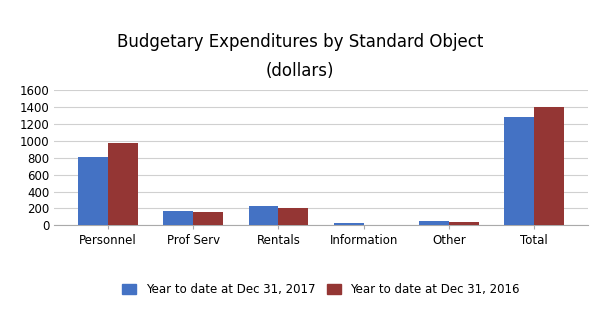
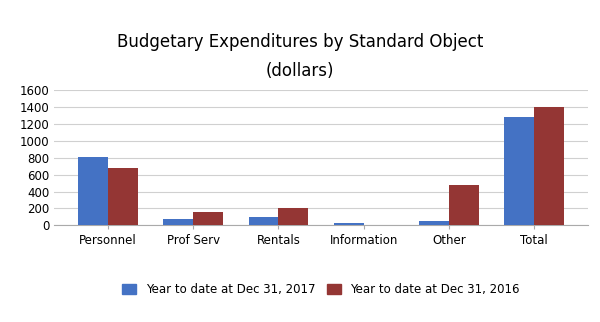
Year to date at Dec 31, 2016/Personnel: 980 -> 680
Year to date at Dec 31, 2017/Prof Serv: 160 -> 80
Year to date at Dec 31, 2017/Rentals: 220 -> 100
Year to date at Dec 31, 2016/Other: 40 -> 480
